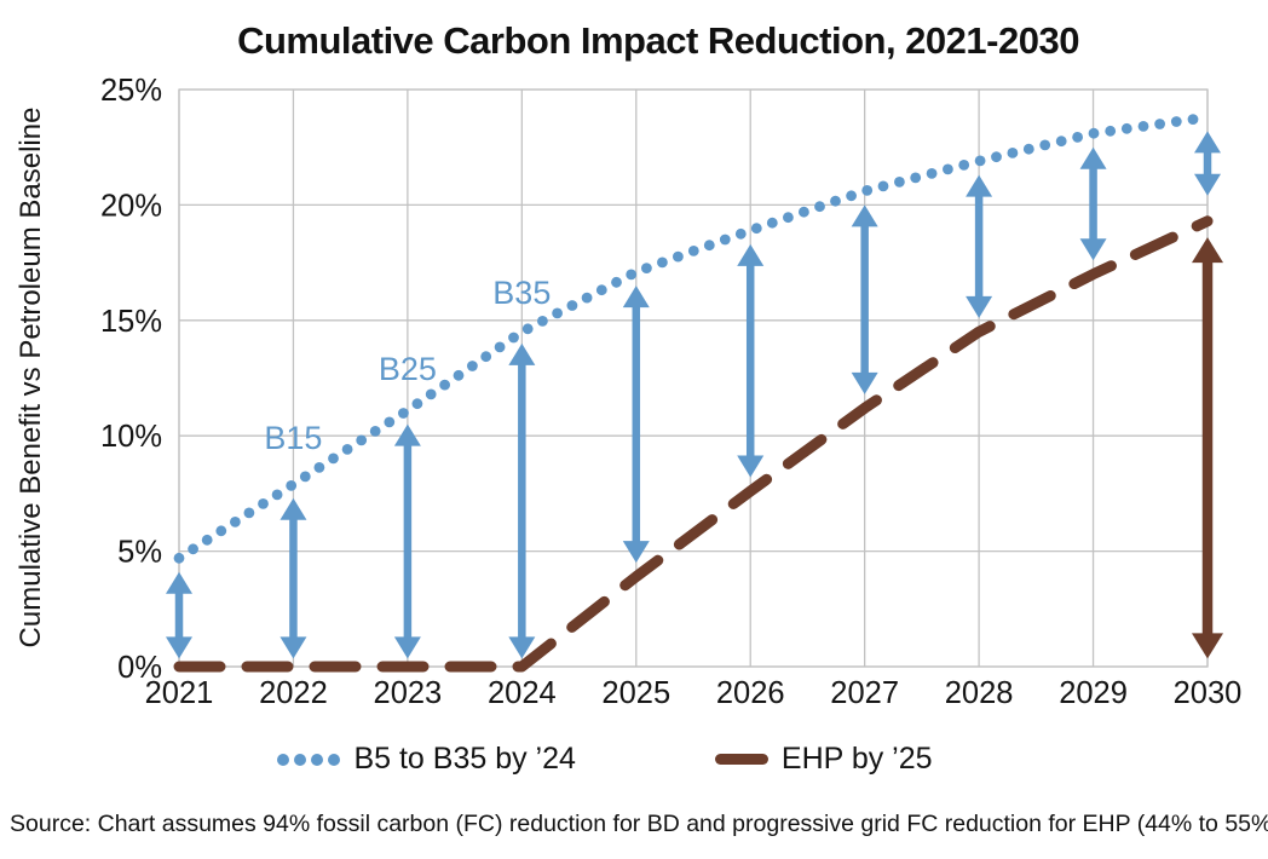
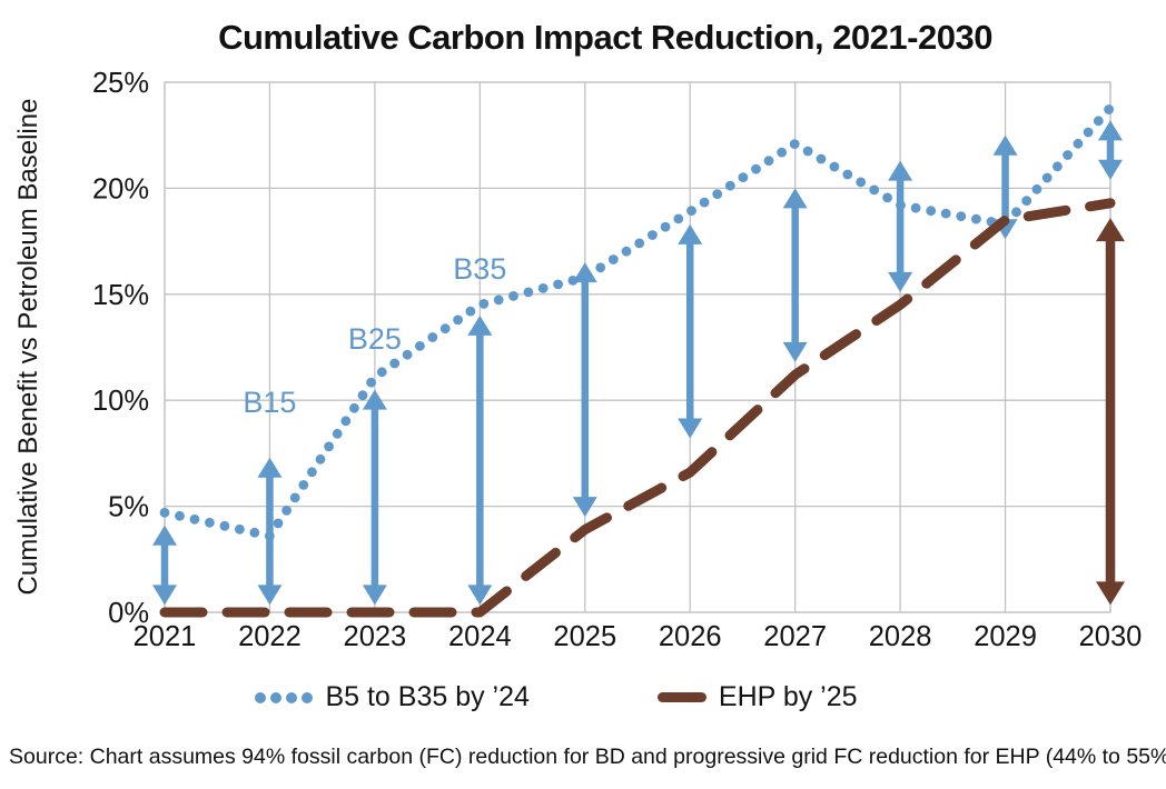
B5 to B35 by ’24/2022: 7.9% -> 3.6%
B5 to B35 by ’24/2025: 17.1% -> 15.8%
EHP by ’25/2026: 7.6% -> 6.6%
B5 to B35 by ’24/2027: 20.6% -> 22.1%
B5 to B35 by ’24/2028: 21.9% -> 19.2%
B5 to B35 by ’24/2029: 23.1% -> 18.3%
EHP by ’25/2029: 17.0% -> 18.5%
